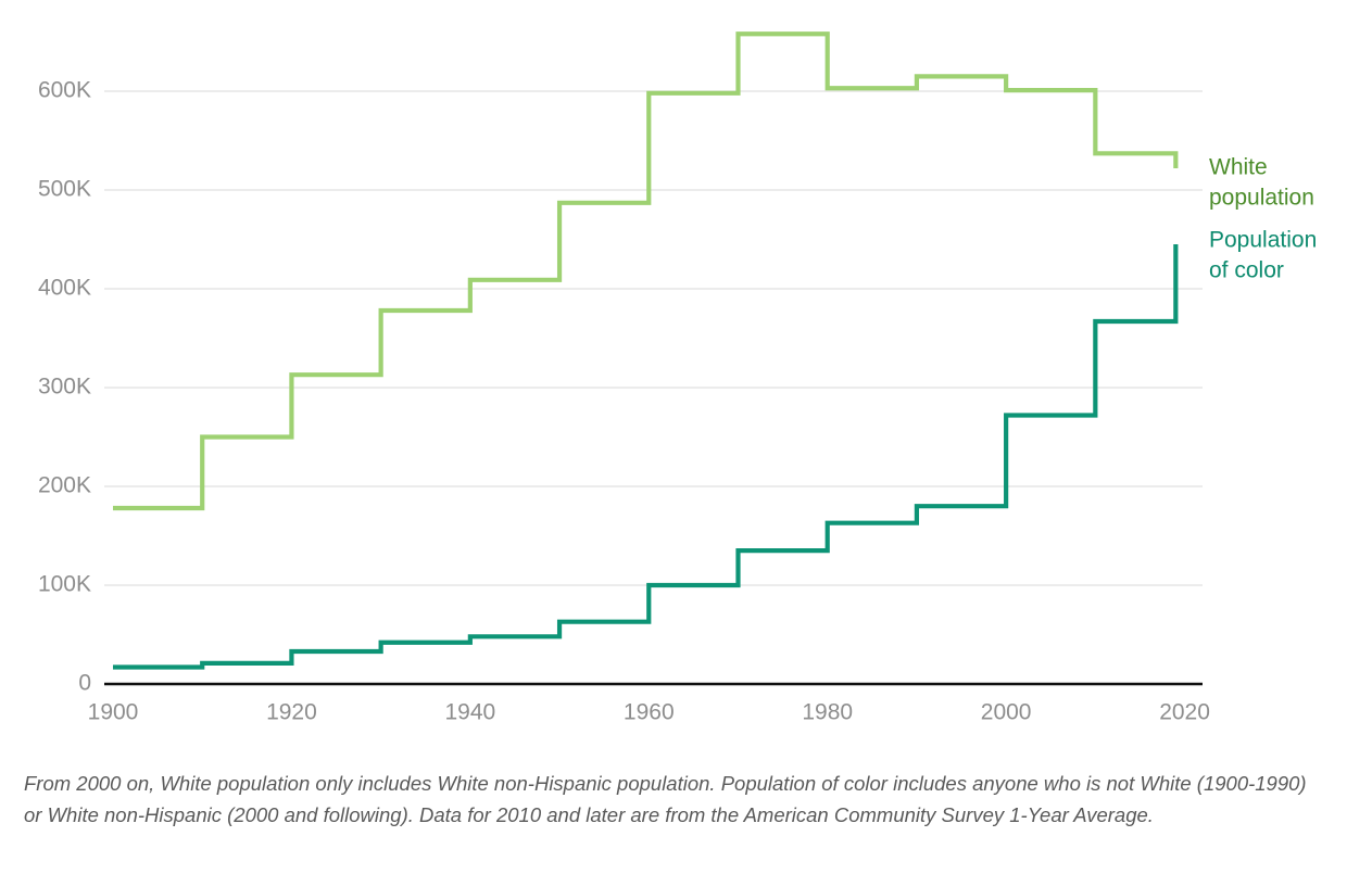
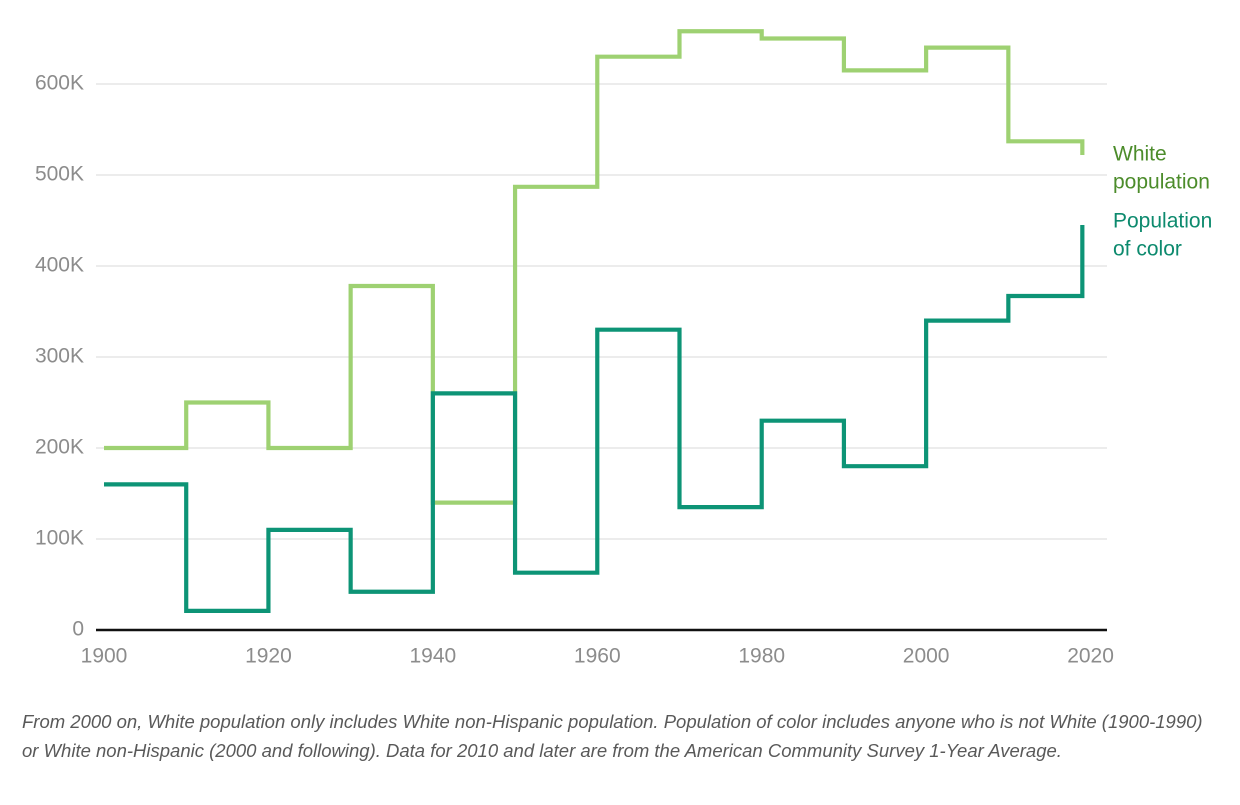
White population/1900: 180K -> 200K
Population of color/1900: 20K -> 160K
White population/1920: 310K -> 200K
Population of color/1920: 30K -> 110K
White population/1940: 410K -> 140K
Population of color/1940: 50K -> 260K
White population/1960: 600K -> 630K
Population of color/1960: 100K -> 330K
White population/1980: 600K -> 650K
Population of color/1980: 160K -> 230K
White population/2000: 600K -> 640K
Population of color/2000: 270K -> 340K
